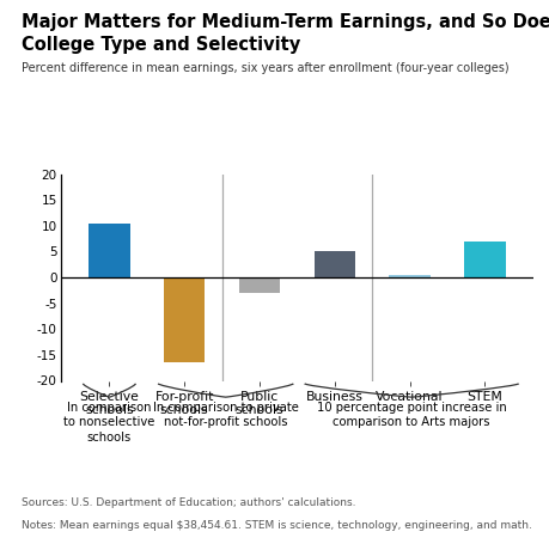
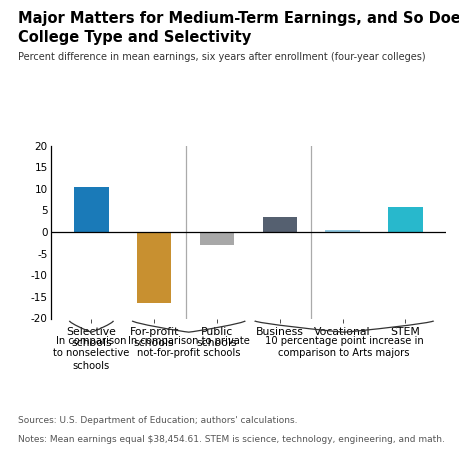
Business: 5.0 -> 3.5
STEM: 7.0 -> 5.8
